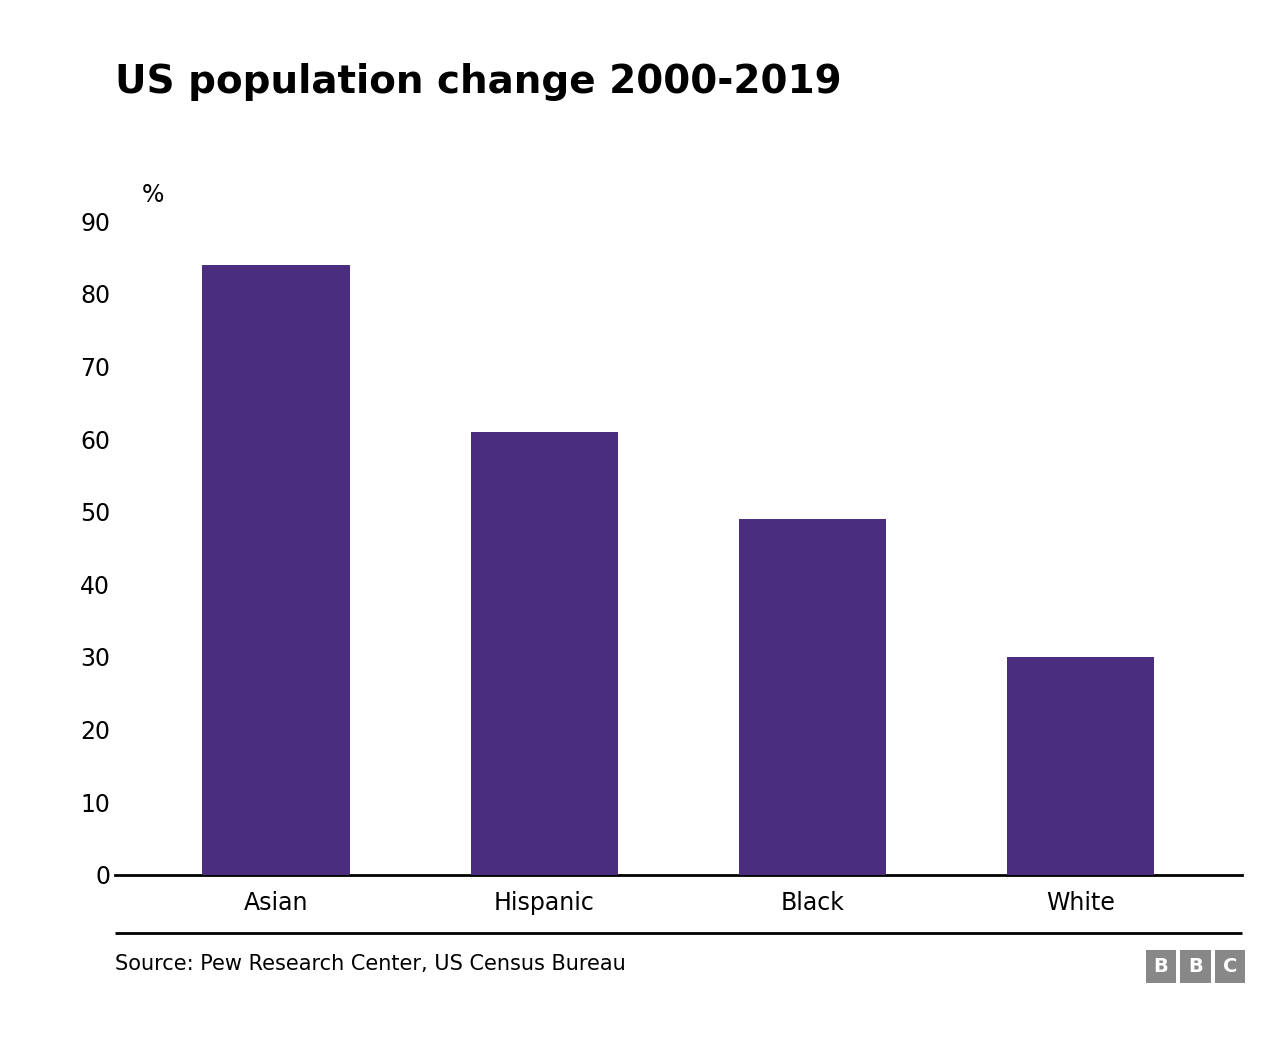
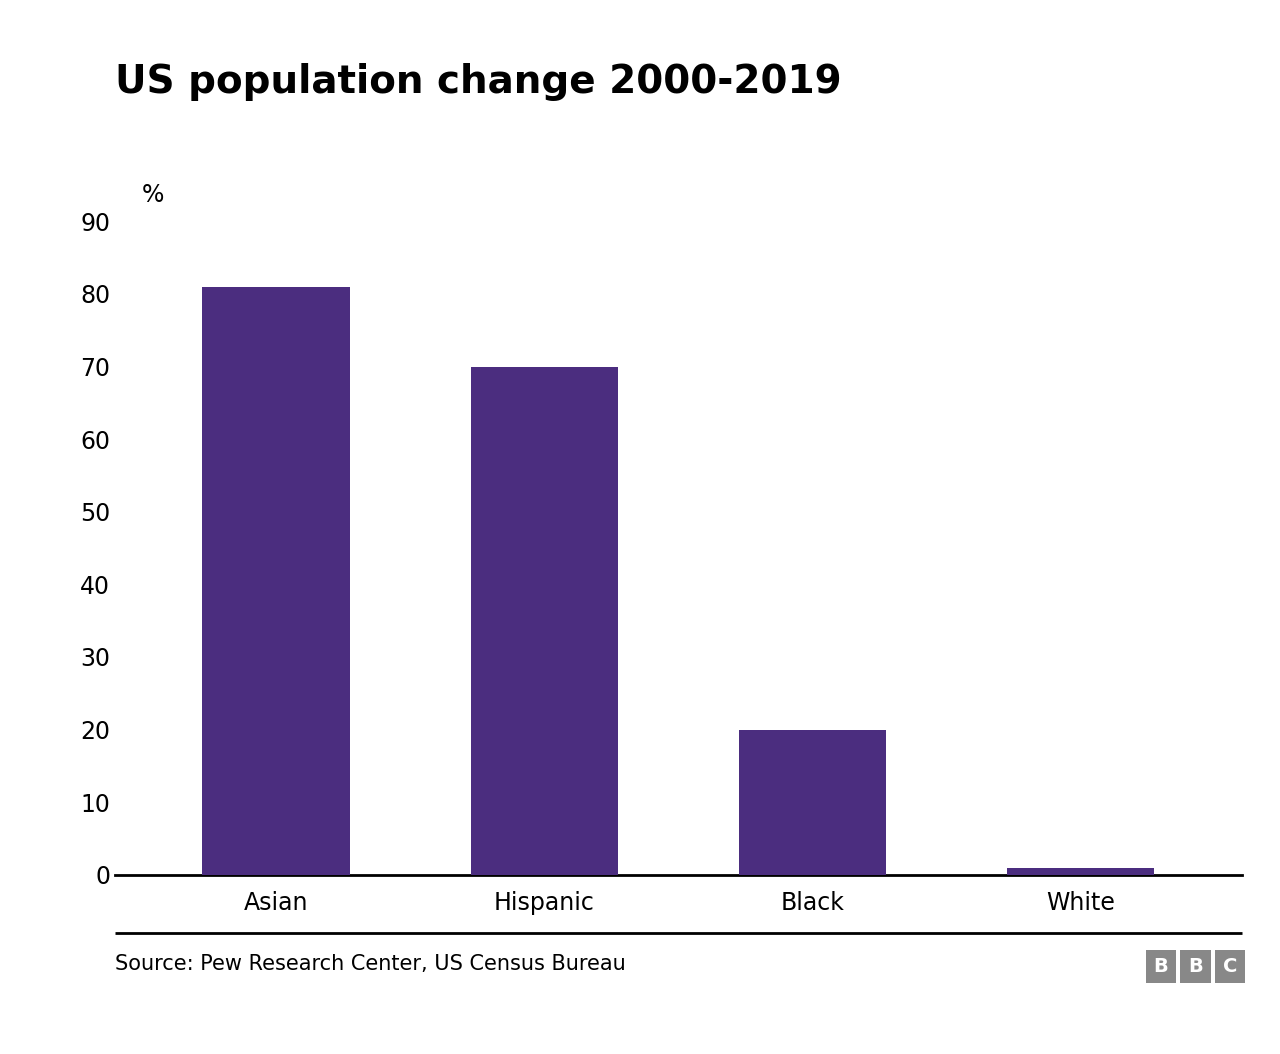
Asian: 84 -> 81
Hispanic: 61 -> 70
Black: 49 -> 20
White: 30 -> 1
